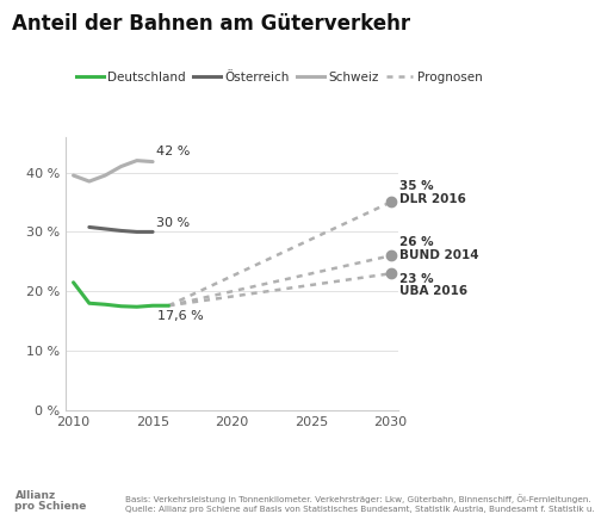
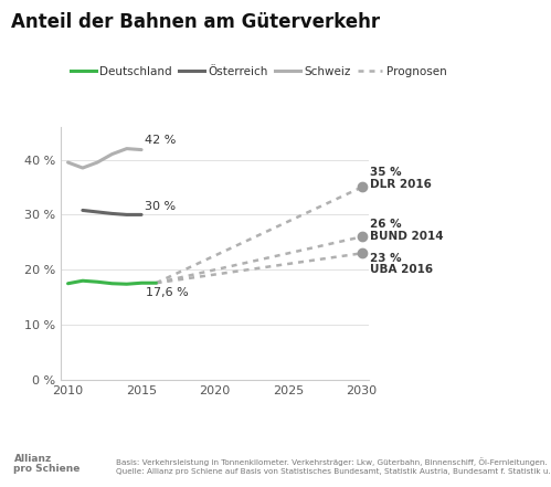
Deutschland/2010: 21.5 % -> 17.5 %
